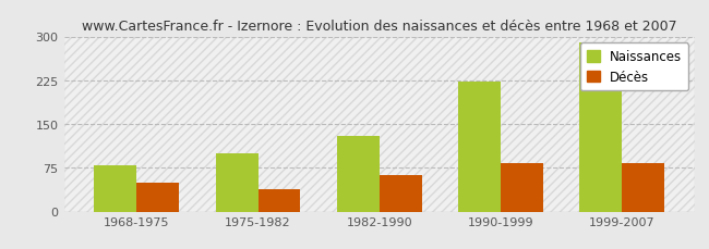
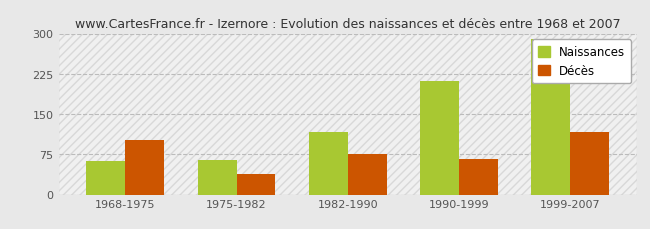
Naissances/1968-1975: 80 -> 62
Décès/1968-1975: 50 -> 102
Naissances/1975-1982: 100 -> 64
Naissances/1982-1990: 130 -> 116
Décès/1982-1990: 62 -> 76
Naissances/1990-1999: 222 -> 212
Décès/1990-1999: 82 -> 66
Décès/1999-2007: 82 -> 116
